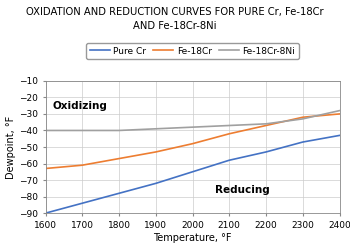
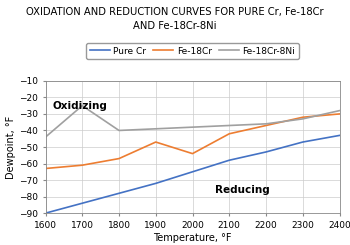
Fe-18Cr-8Ni/1600: -40 -> -44
Fe-18Cr-8Ni/1700: -40 -> -25
Fe-18Cr/1900: -53 -> -47
Fe-18Cr/2000: -48 -> -54
